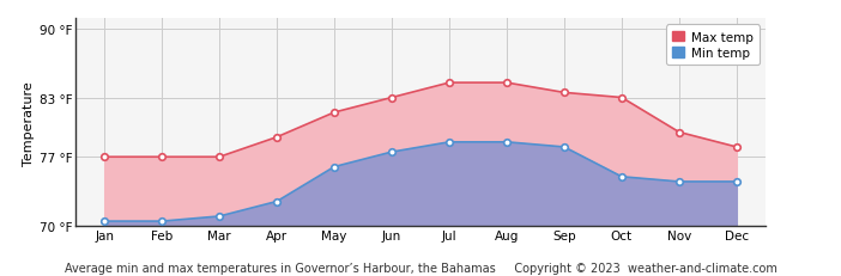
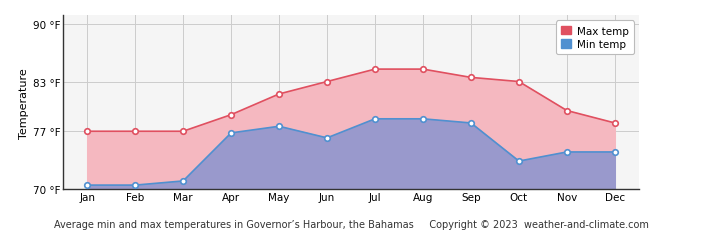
Min temp/Apr: 72.5 °F -> 76.8 °F
Min temp/May: 76.0 °F -> 77.6 °F
Min temp/Jun: 77.5 °F -> 76.2 °F
Min temp/Oct: 75.0 °F -> 73.4 °F
